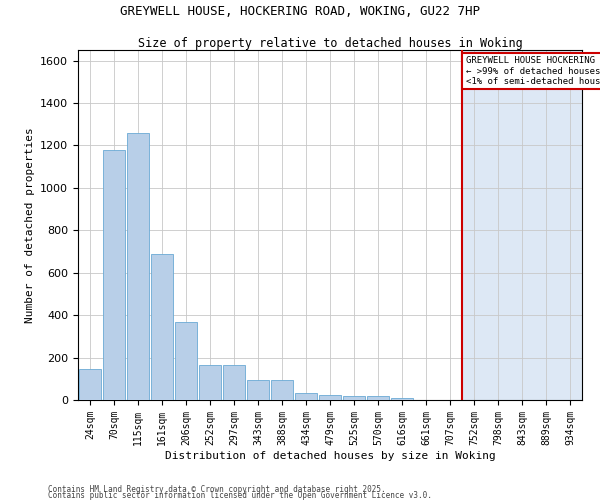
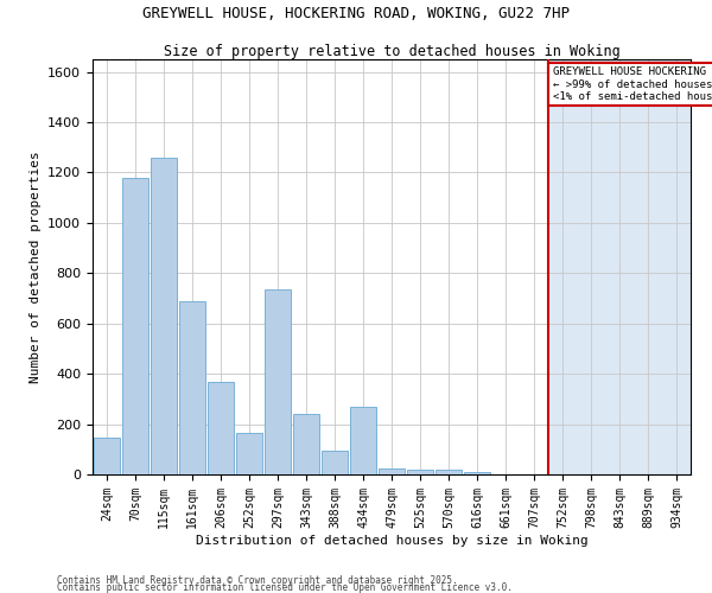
297sqm: 165 -> 735
343sqm: 93 -> 240
434sqm: 35 -> 270
